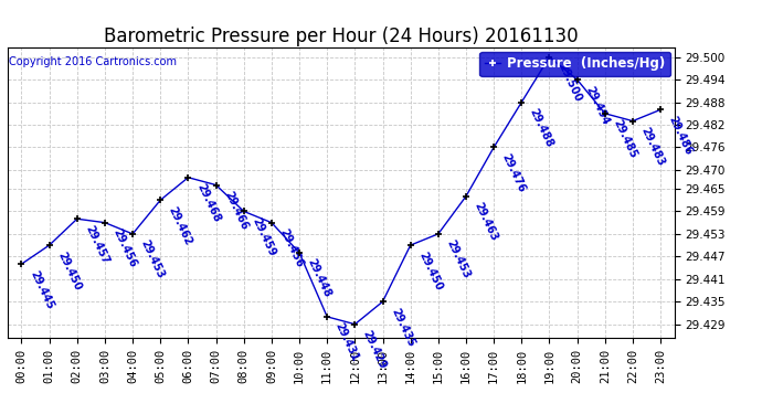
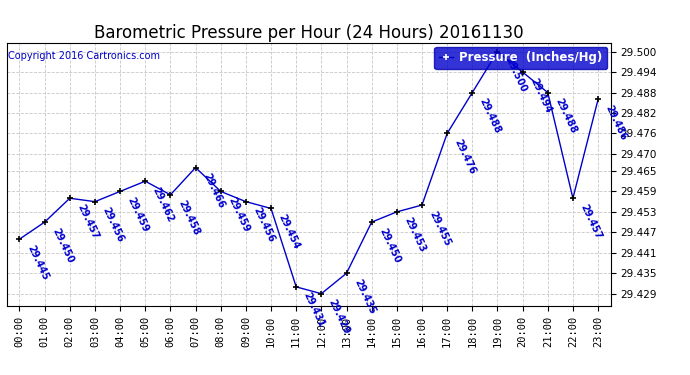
04:00: 29.453 -> 29.459
06:00: 29.468 -> 29.458
10:00: 29.448 -> 29.454
16:00: 29.463 -> 29.455
21:00: 29.485 -> 29.488
22:00: 29.483 -> 29.457
